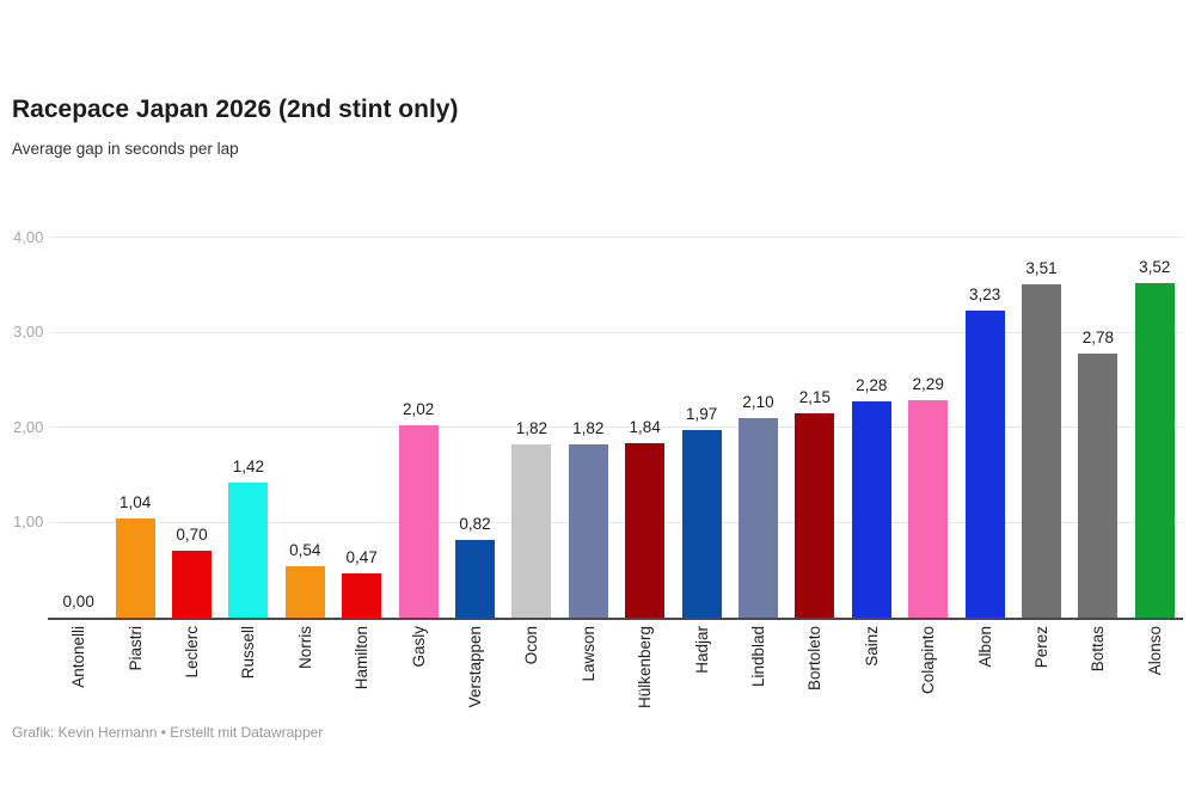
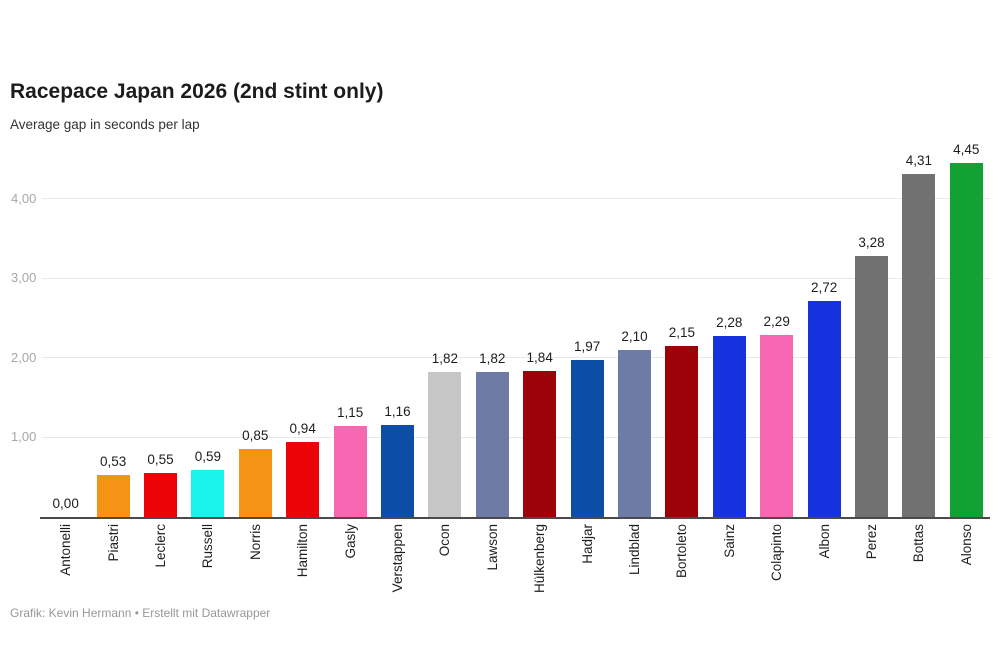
Piastri: 1,04 -> 0,53
Leclerc: 0,70 -> 0,55
Russell: 1,42 -> 0,59
Norris: 0,54 -> 0,85
Hamilton: 0,47 -> 0,94
Gasly: 2,02 -> 1,15
Verstappen: 0,82 -> 1,16
Albon: 3,23 -> 2,72
Perez: 3,51 -> 3,28
Bottas: 2,78 -> 4,31
Alonso: 3,52 -> 4,45
